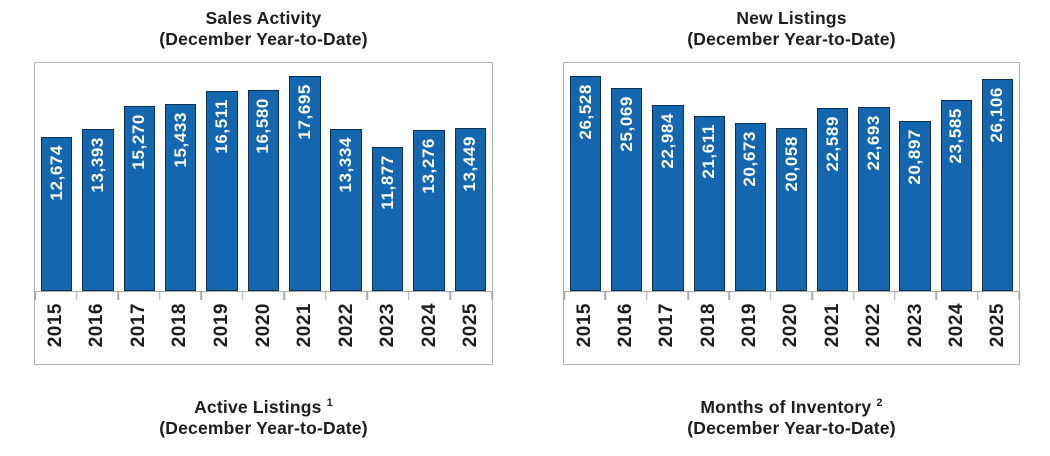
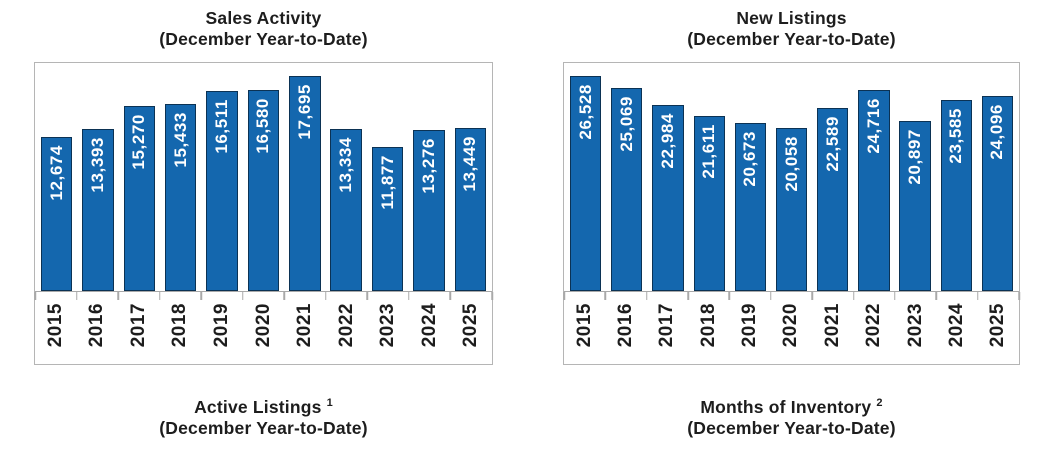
New Listings/2022: 22,693 -> 24,716
New Listings/2025: 26,106 -> 24,096
